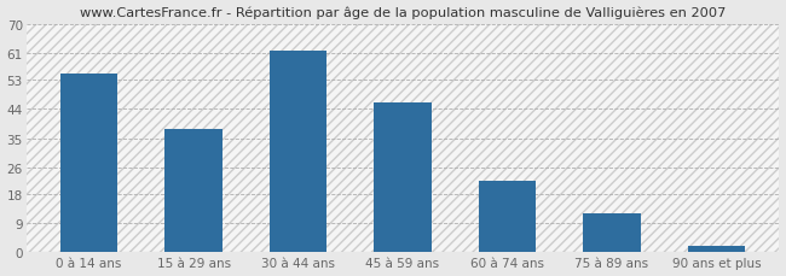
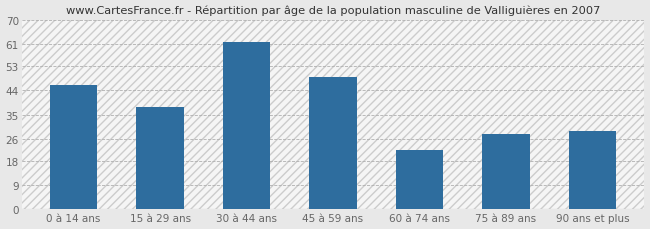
0 à 14 ans: 55 -> 46
45 à 59 ans: 46 -> 49
75 à 89 ans: 12 -> 28
90 ans et plus: 2 -> 29
